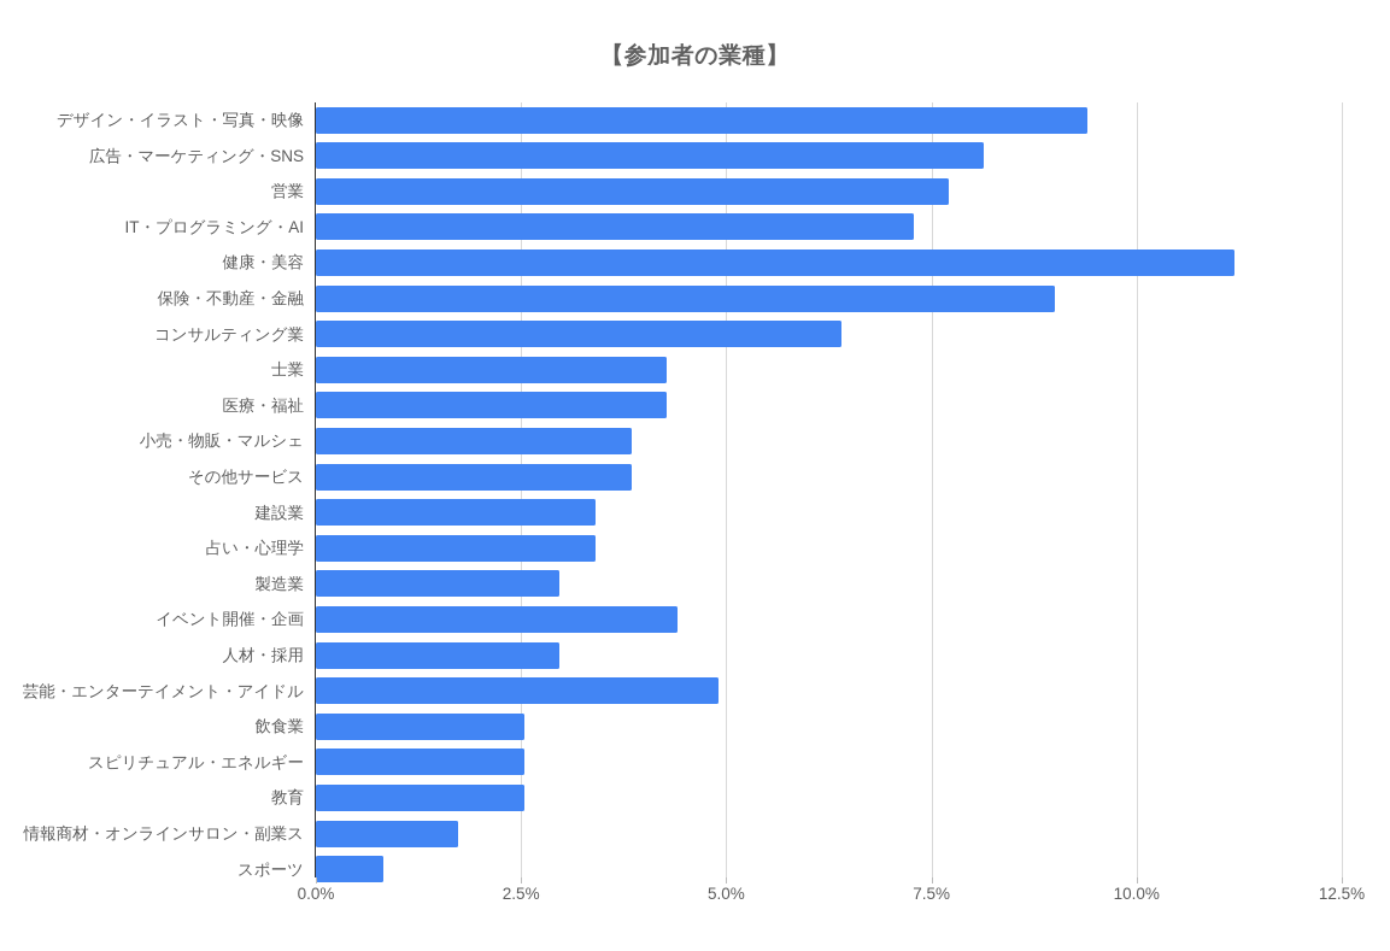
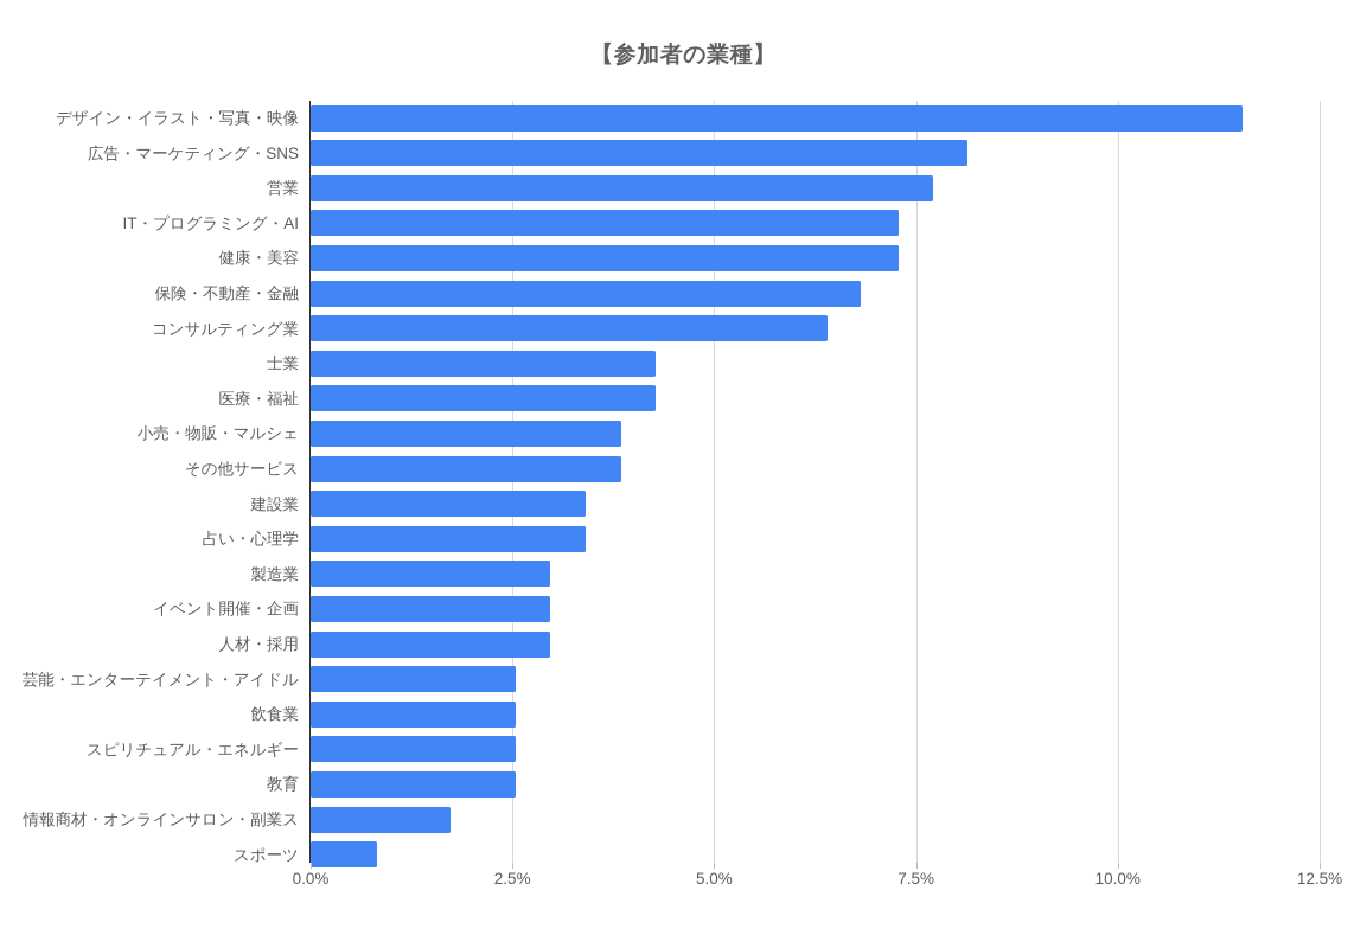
デザイン・イラスト・写真・映像: 9.4% -> 11.5%
健康・美容: 11.2% -> 7.3%
保険・不動産・金融: 9.0% -> 6.8%
イベント開催・企画: 4.4% -> 3.0%
芸能・エンターテイメント・アイドル: 4.9% -> 2.5%
